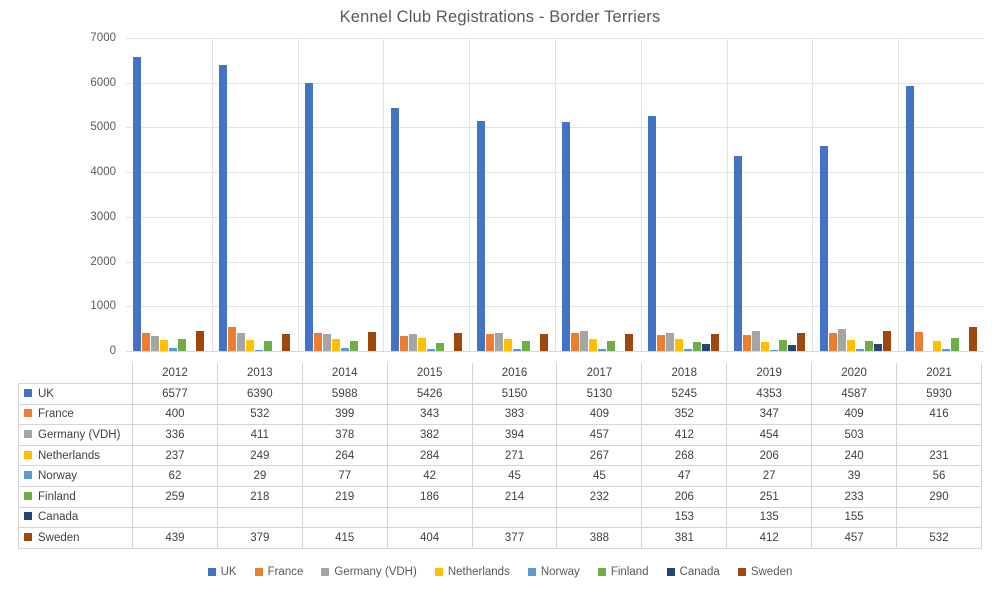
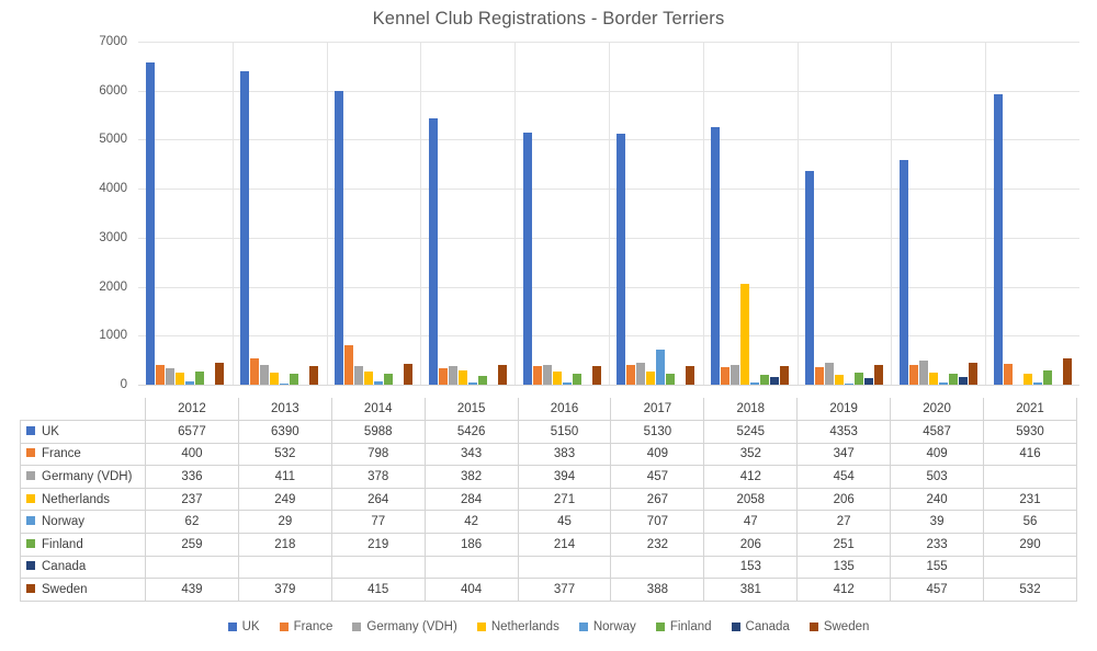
France/2014: 399 -> 798
Norway/2017: 45 -> 707
Netherlands/2018: 268 -> 2058
